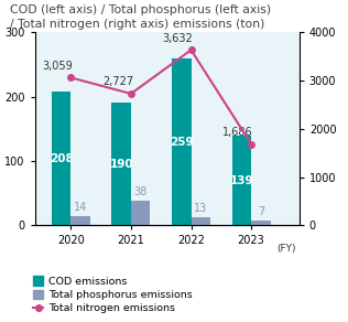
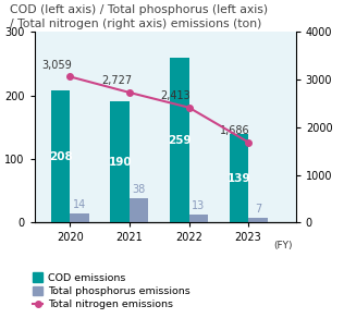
Total nitrogen emissions/2022: 3,632 -> 2,413
